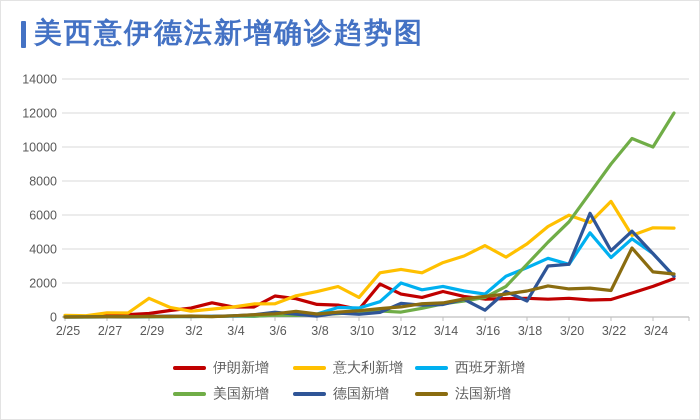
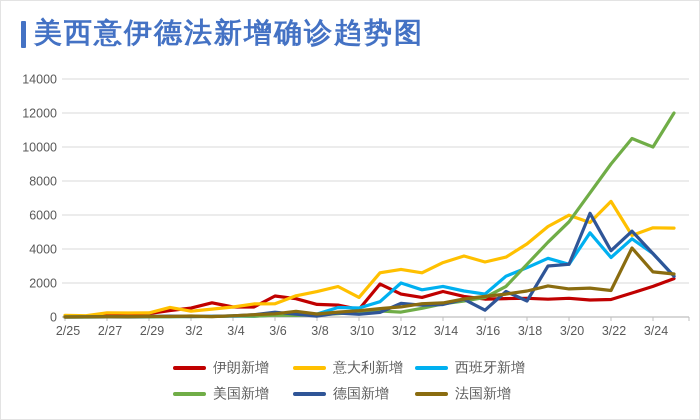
意大利新增/2/29: 1100 -> 200
意大利新增/3/16: 4200 -> 3200
